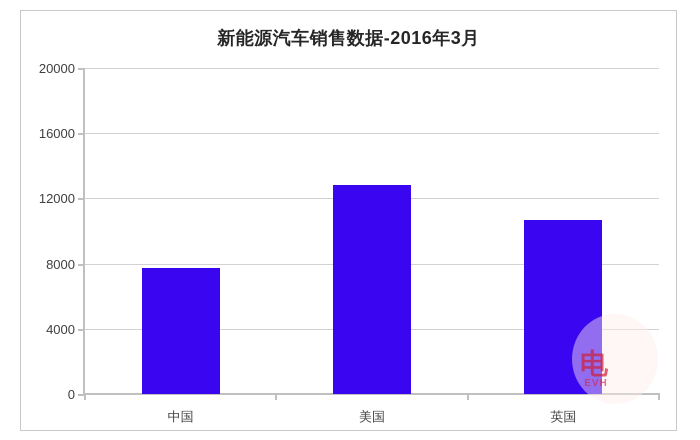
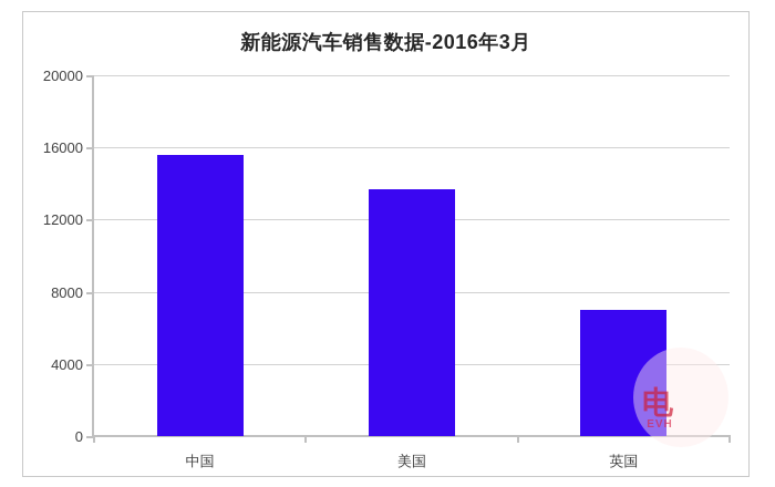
中国: 7700 -> 15600
美国: 12800 -> 13700
英国: 10700 -> 7000
